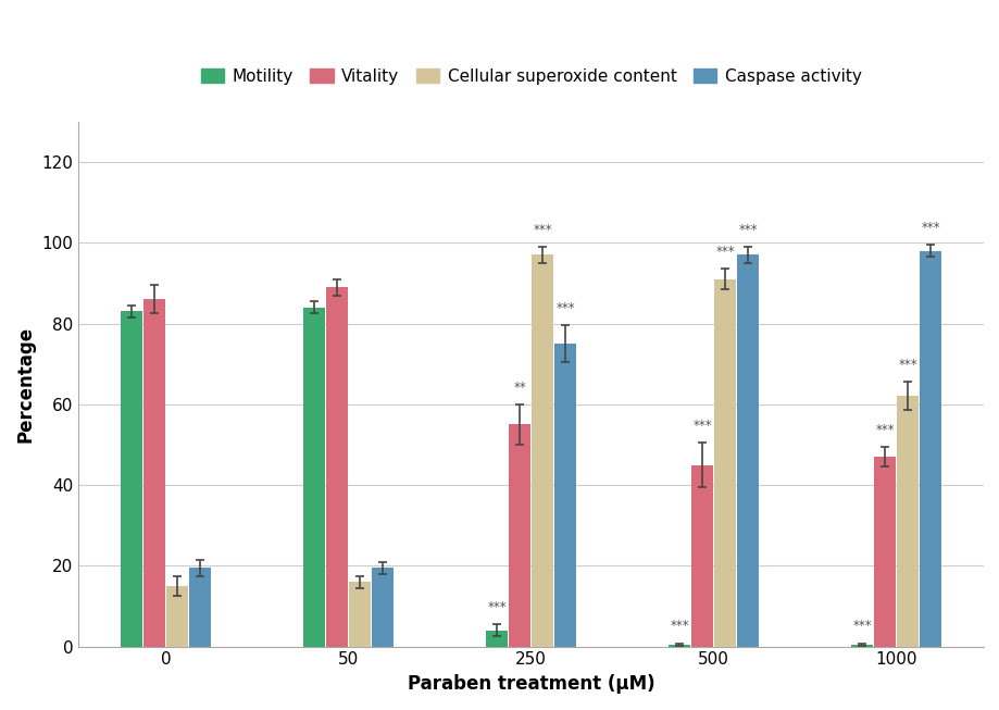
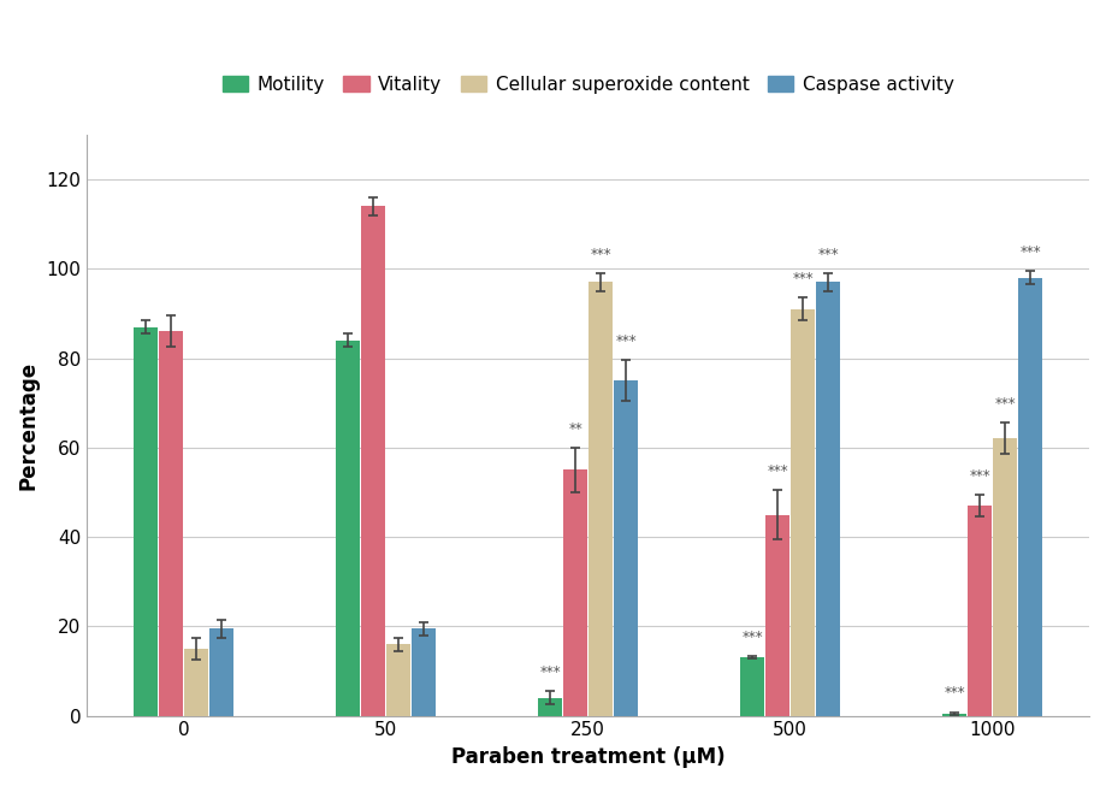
Motility/0: 83.0 -> 87.0
Vitality/50: 89 -> 114
Motility/500: 0.5 -> 13.0
